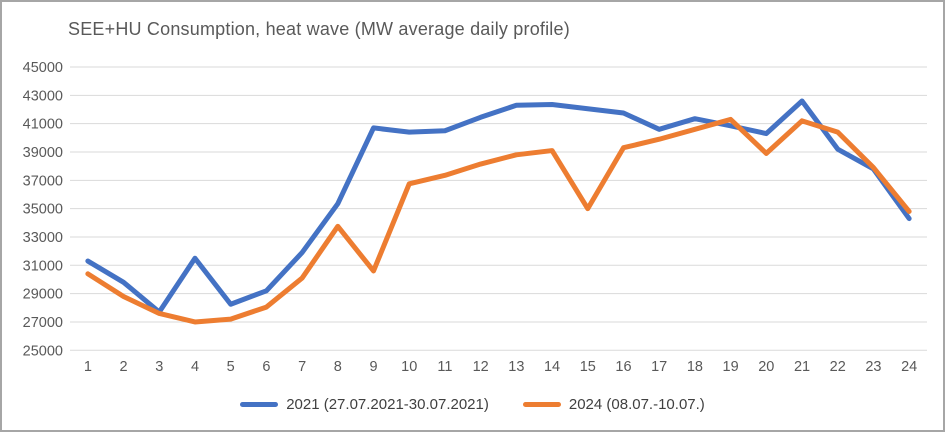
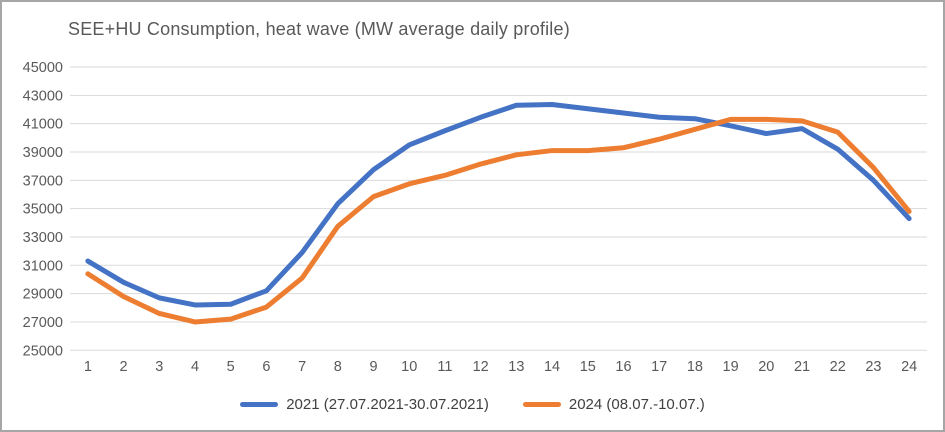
2021 (27.07.2021-30.07.2021)/3: 27700 -> 28700
2021 (27.07.2021-30.07.2021)/4: 31500 -> 28200
2021 (27.07.2021-30.07.2021)/9: 40700 -> 37800
2024 (08.07.-10.07.)/9: 30600 -> 35800
2021 (27.07.2021-30.07.2021)/10: 40400 -> 39500
2024 (08.07.-10.07.)/15: 35000 -> 39100
2021 (27.07.2021-30.07.2021)/17: 40600 -> 41400
2024 (08.07.-10.07.)/20: 38900 -> 41300
2021 (27.07.2021-30.07.2021)/21: 42600 -> 40600
2021 (27.07.2021-30.07.2021)/23: 37800 -> 37000
